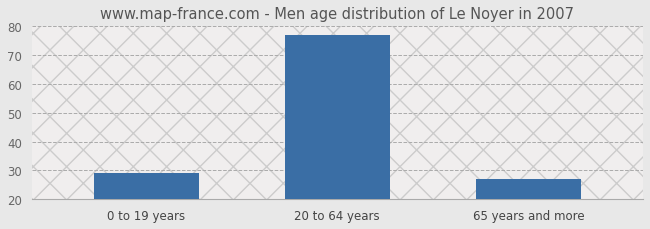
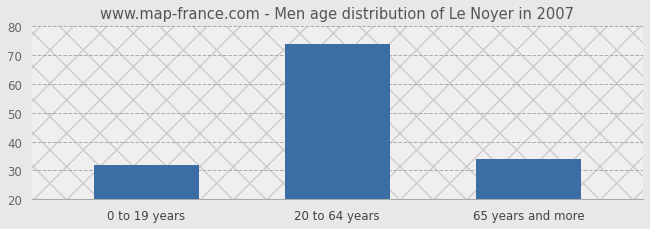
0 to 19 years: 29 -> 32
20 to 64 years: 77 -> 74
65 years and more: 27 -> 34
